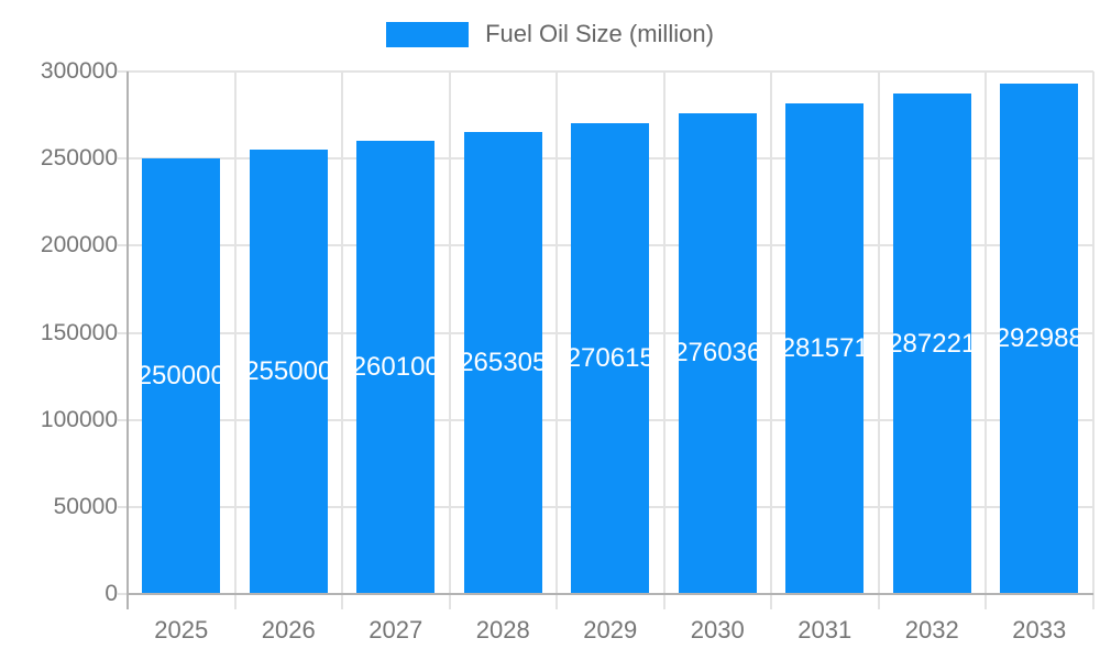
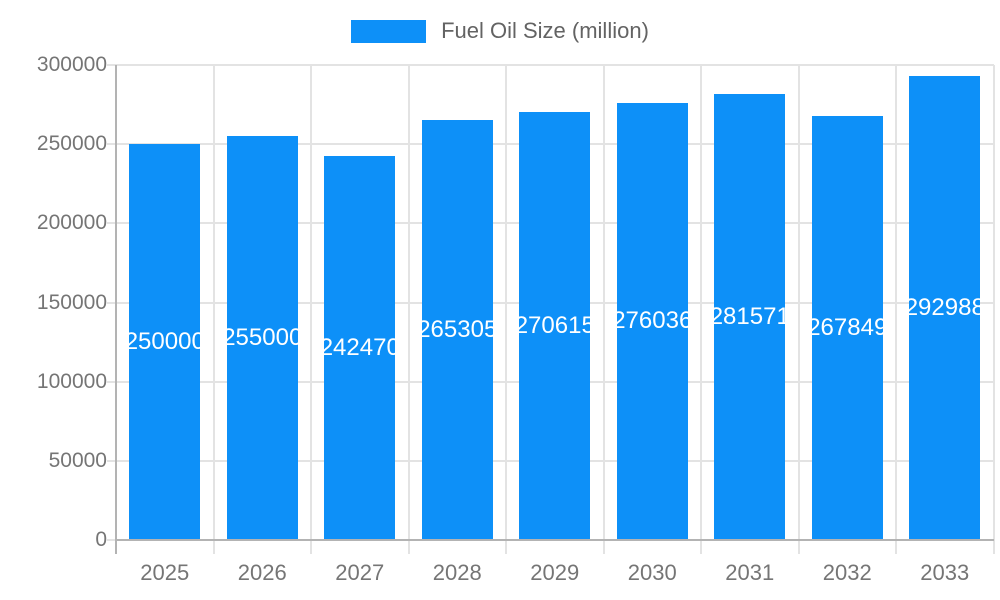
2027: 260100 -> 242470
2032: 287221 -> 267849
